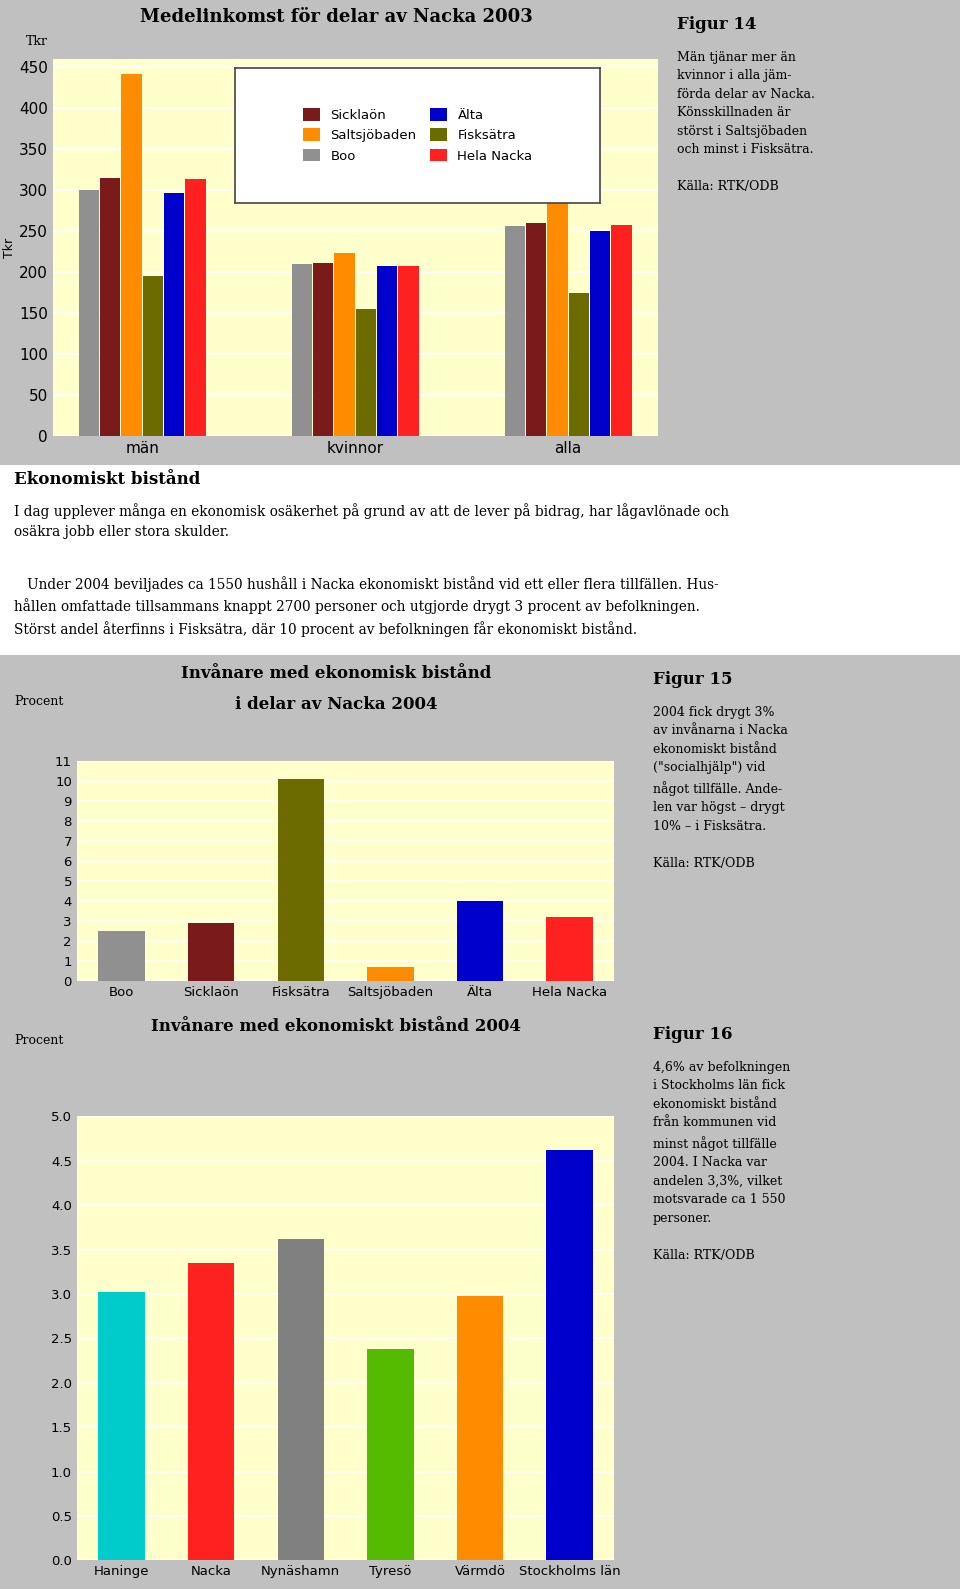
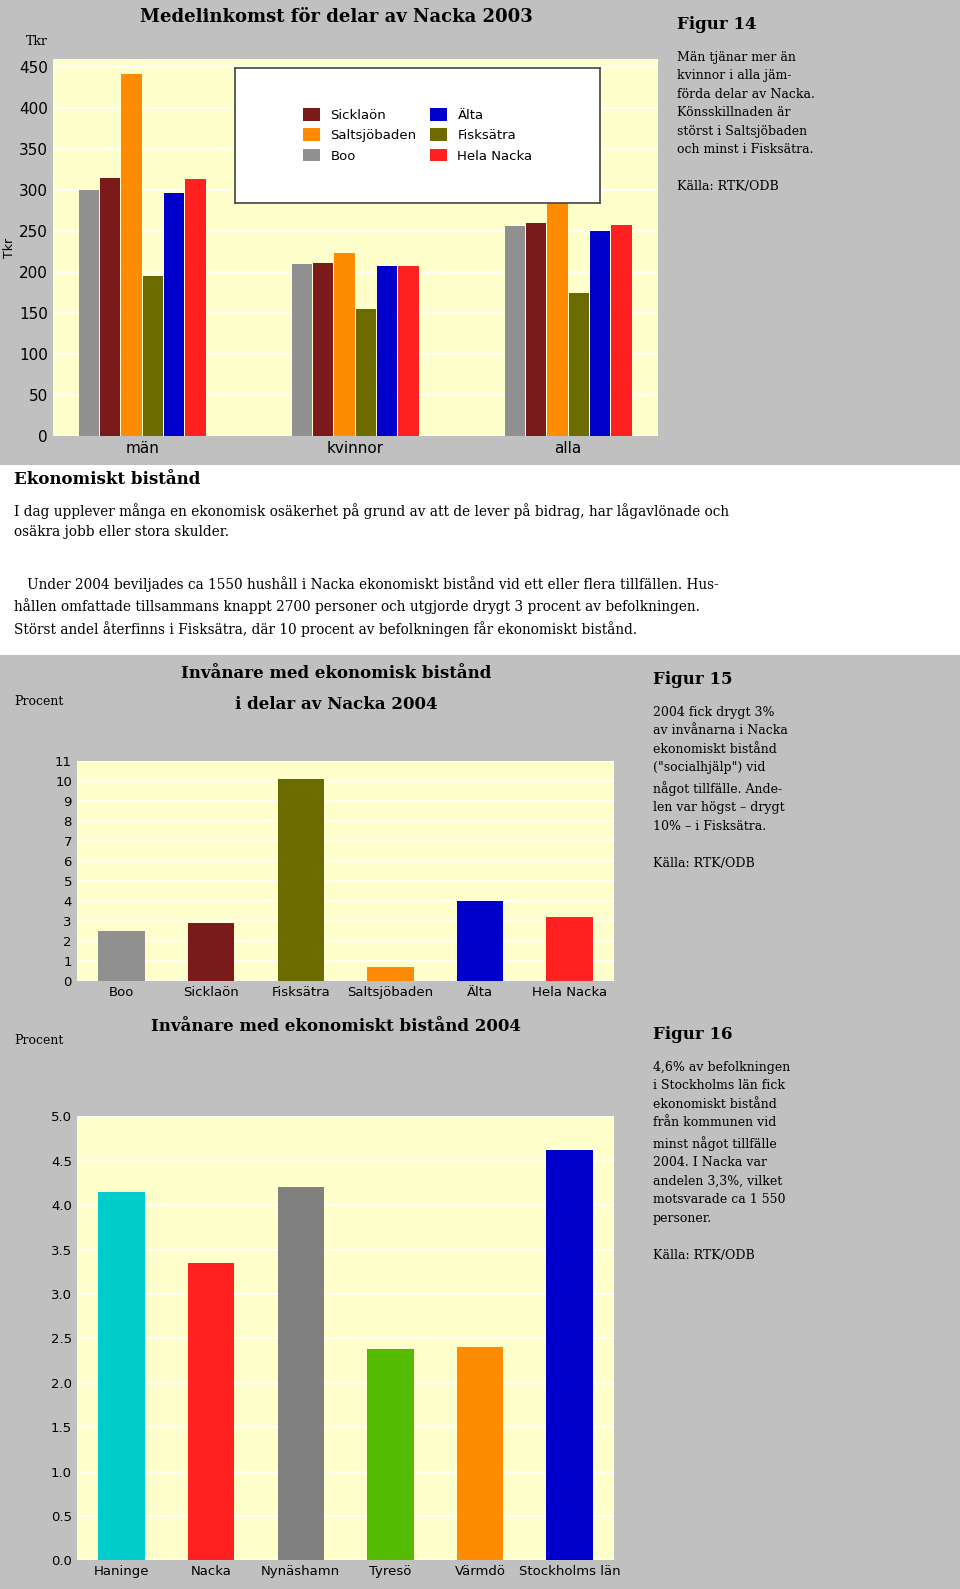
Haninge: 3.02 -> 4.15
Nynäshamn: 3.62 -> 4.20
Värmdö: 2.98 -> 2.40
